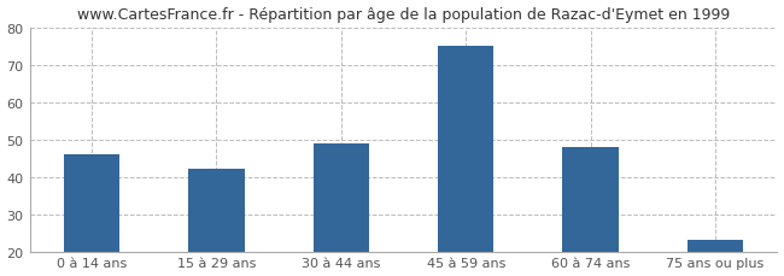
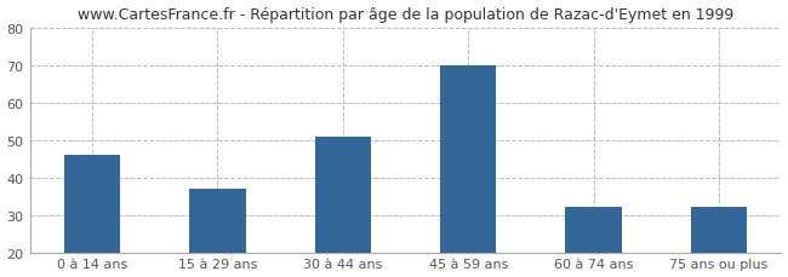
15 à 29 ans: 42 -> 37
30 à 44 ans: 49 -> 51
45 à 59 ans: 75 -> 70
60 à 74 ans: 48 -> 32
75 ans ou plus: 23 -> 32
